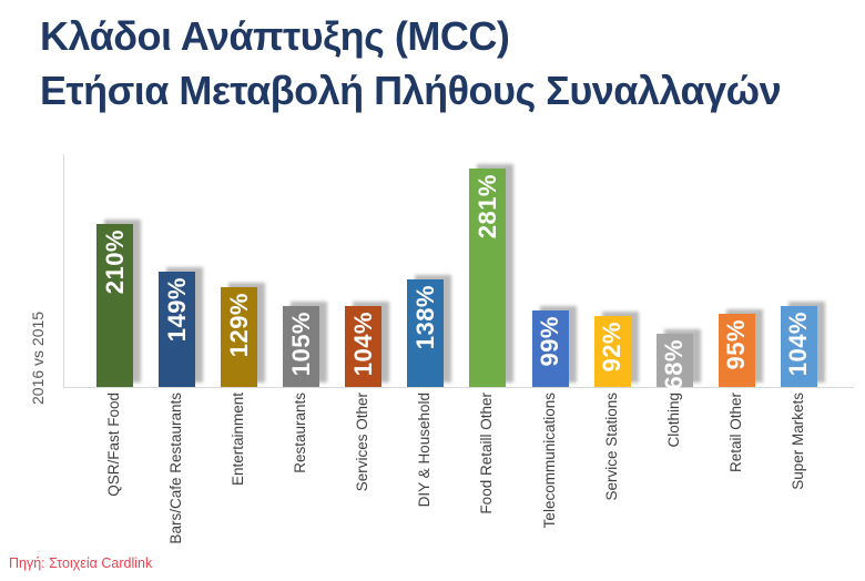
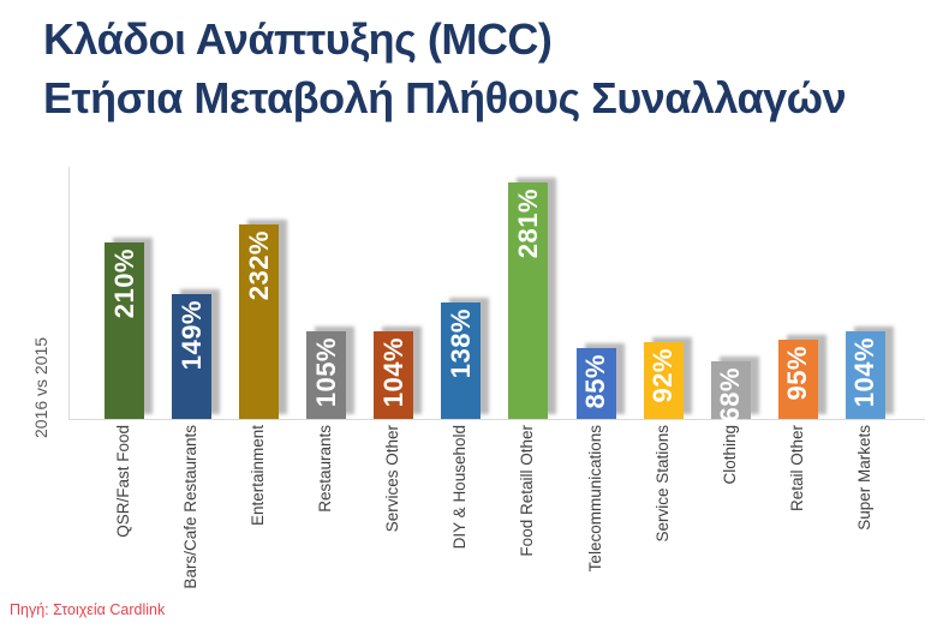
Entertainment: 129% -> 232%
Telecommunications: 99% -> 85%
